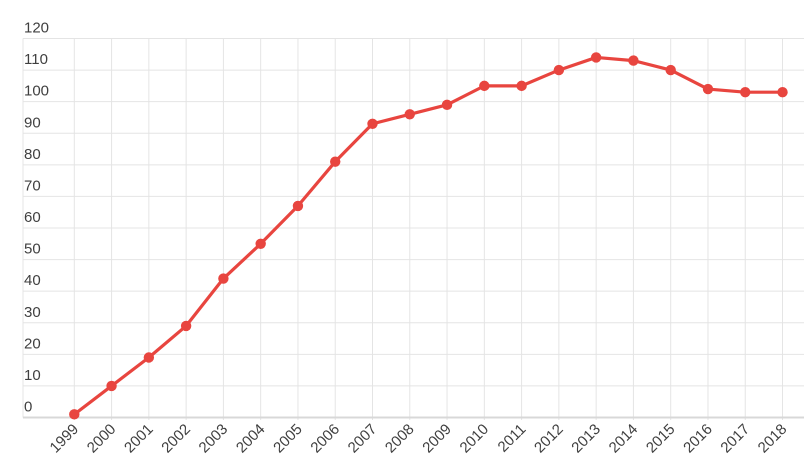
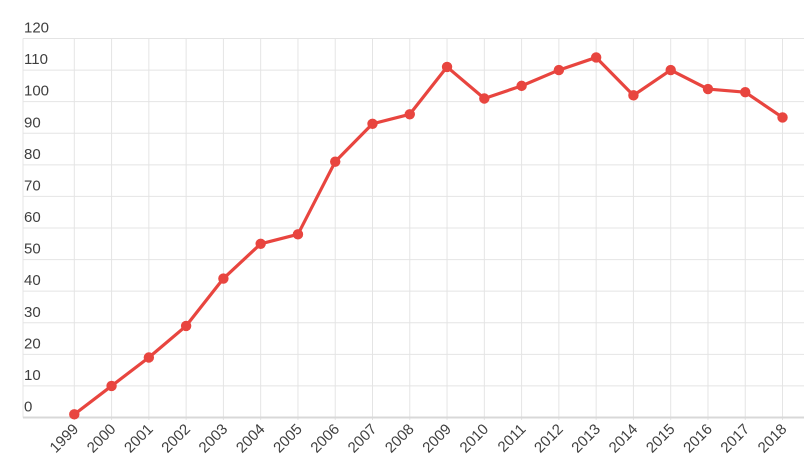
2005: 67 -> 58
2009: 99 -> 111
2010: 105 -> 101
2014: 113 -> 102
2018: 103 -> 95
